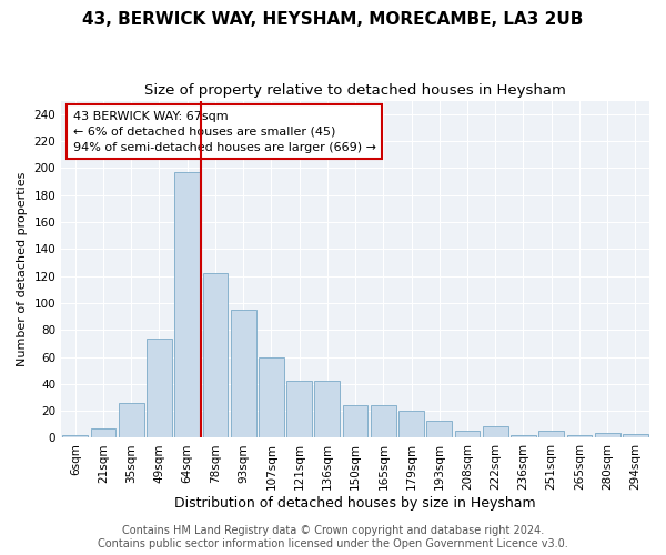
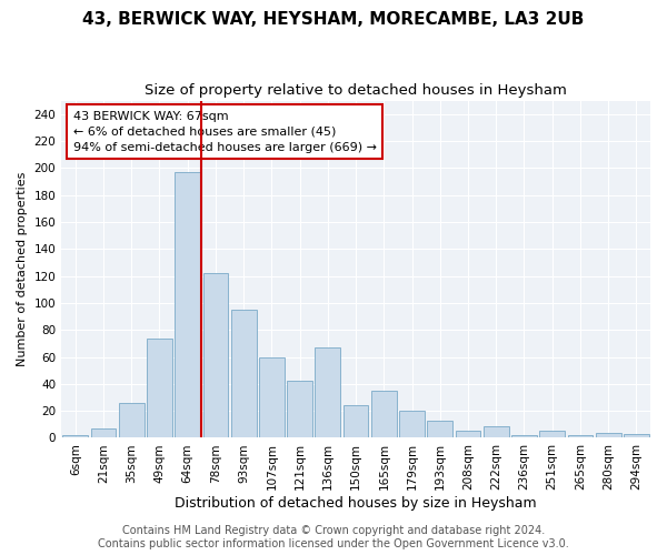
136sqm: 42 -> 67
165sqm: 24 -> 35
